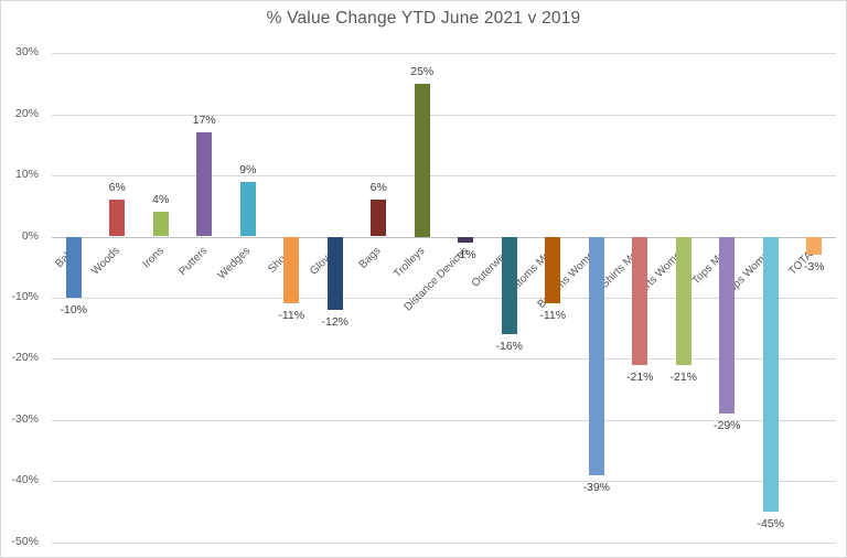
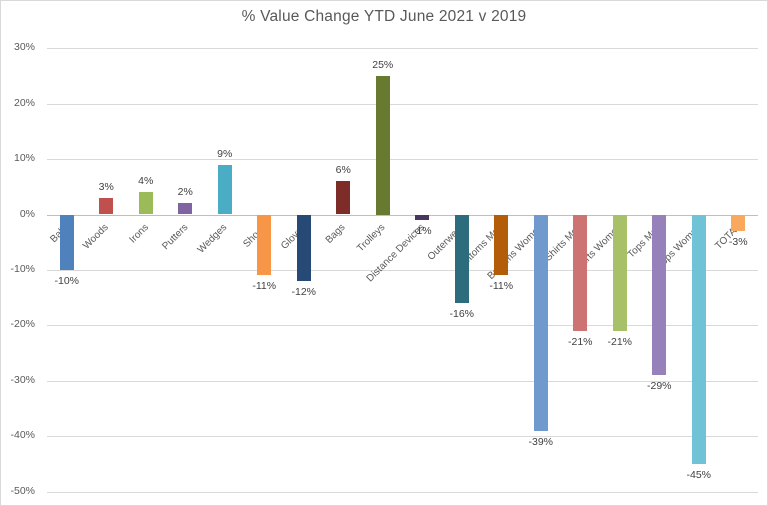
Woods: 6% -> 3%
Putters: 17% -> 2%
